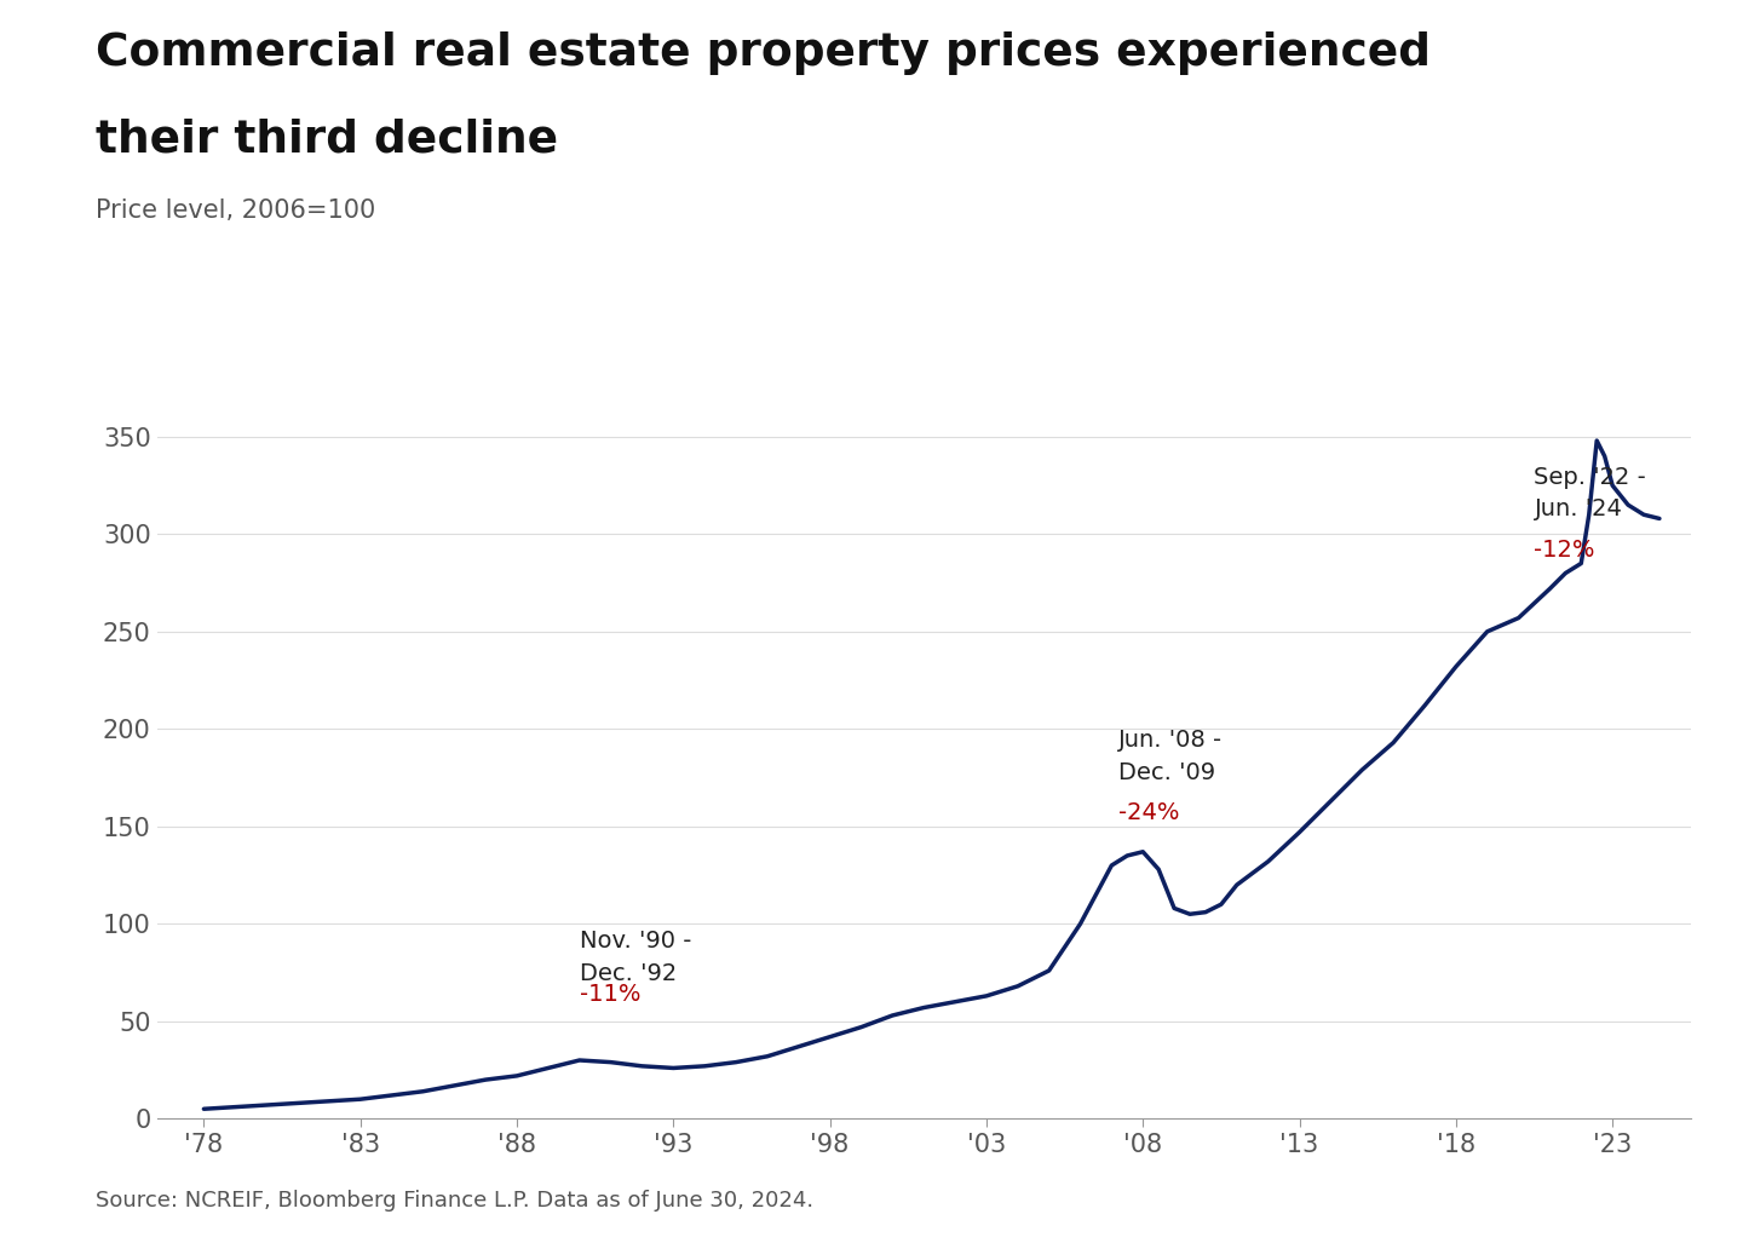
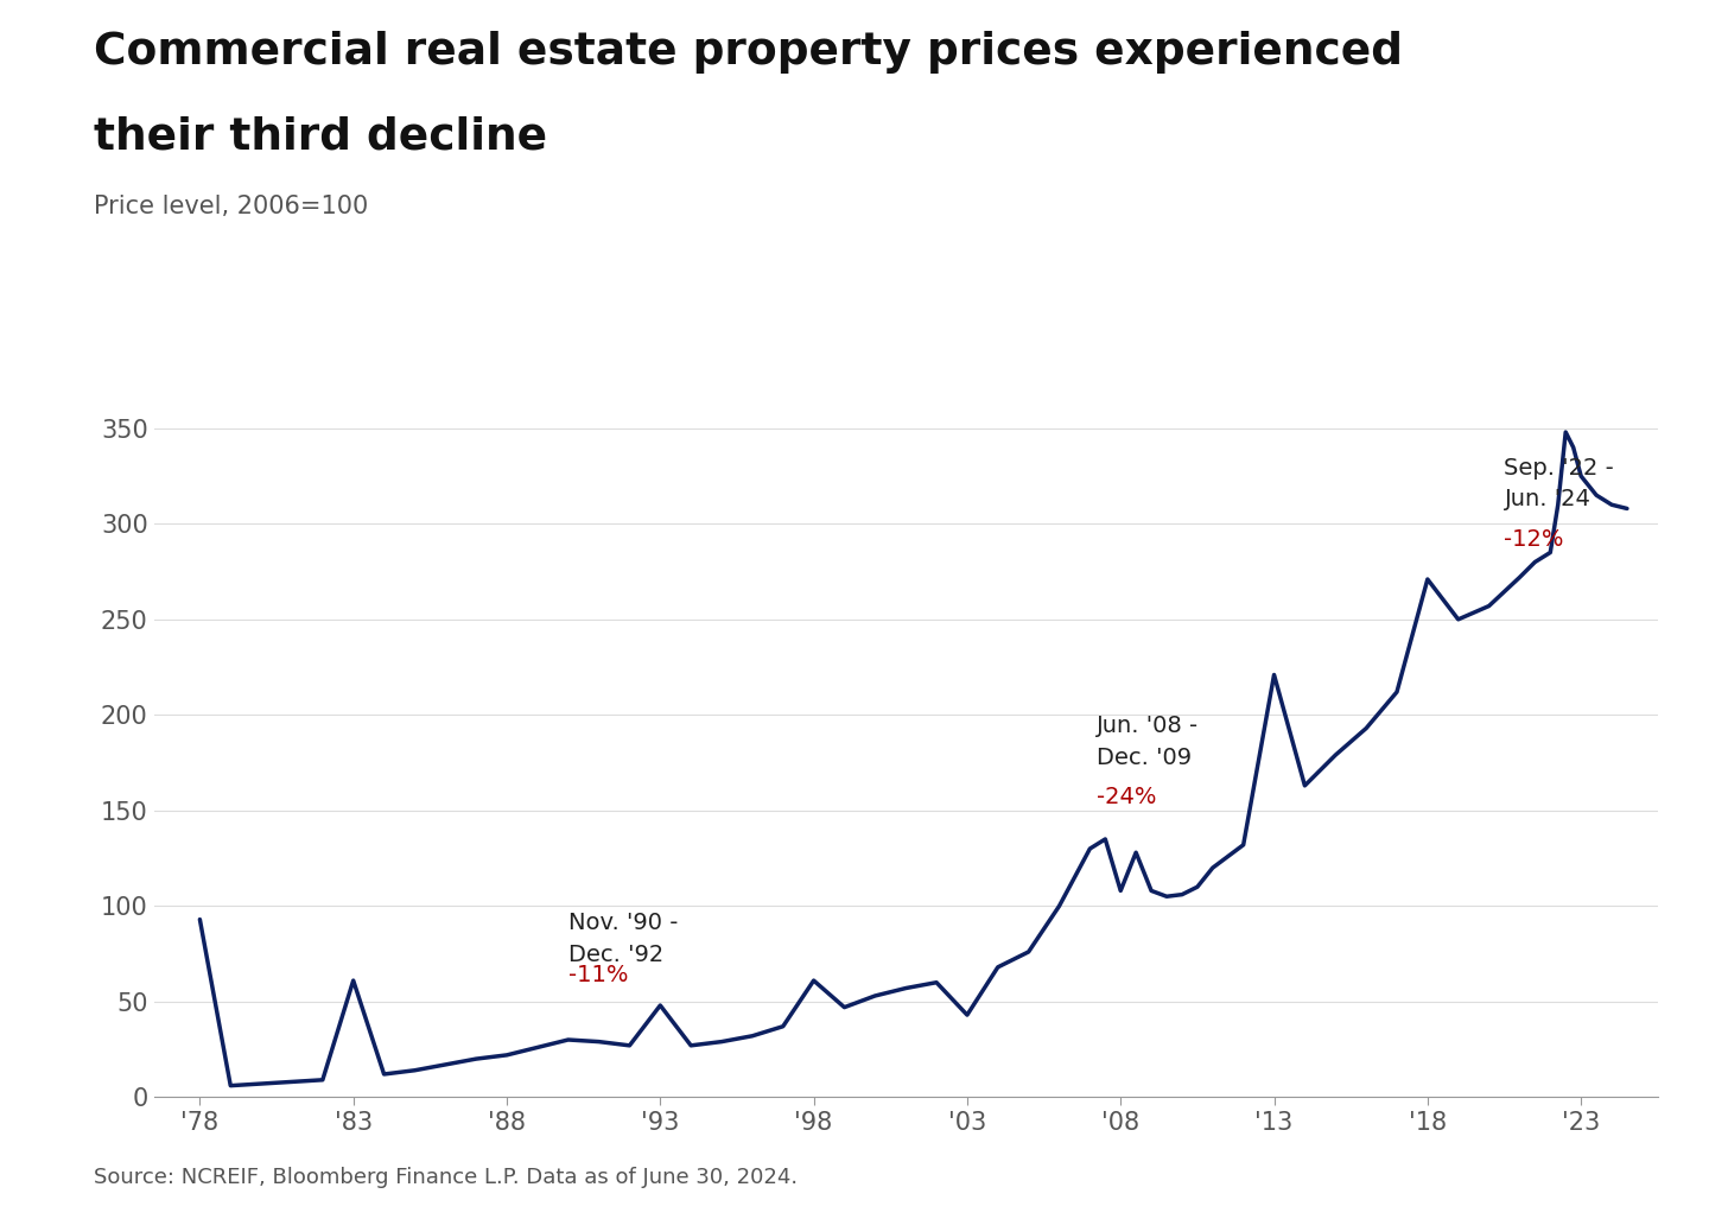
'78: 5 -> 93
'83: 10 -> 61
'93: 26 -> 48
'98: 42 -> 61
'03: 63 -> 43
'08: 137 -> 108
'13: 147 -> 221
'18: 232 -> 271
